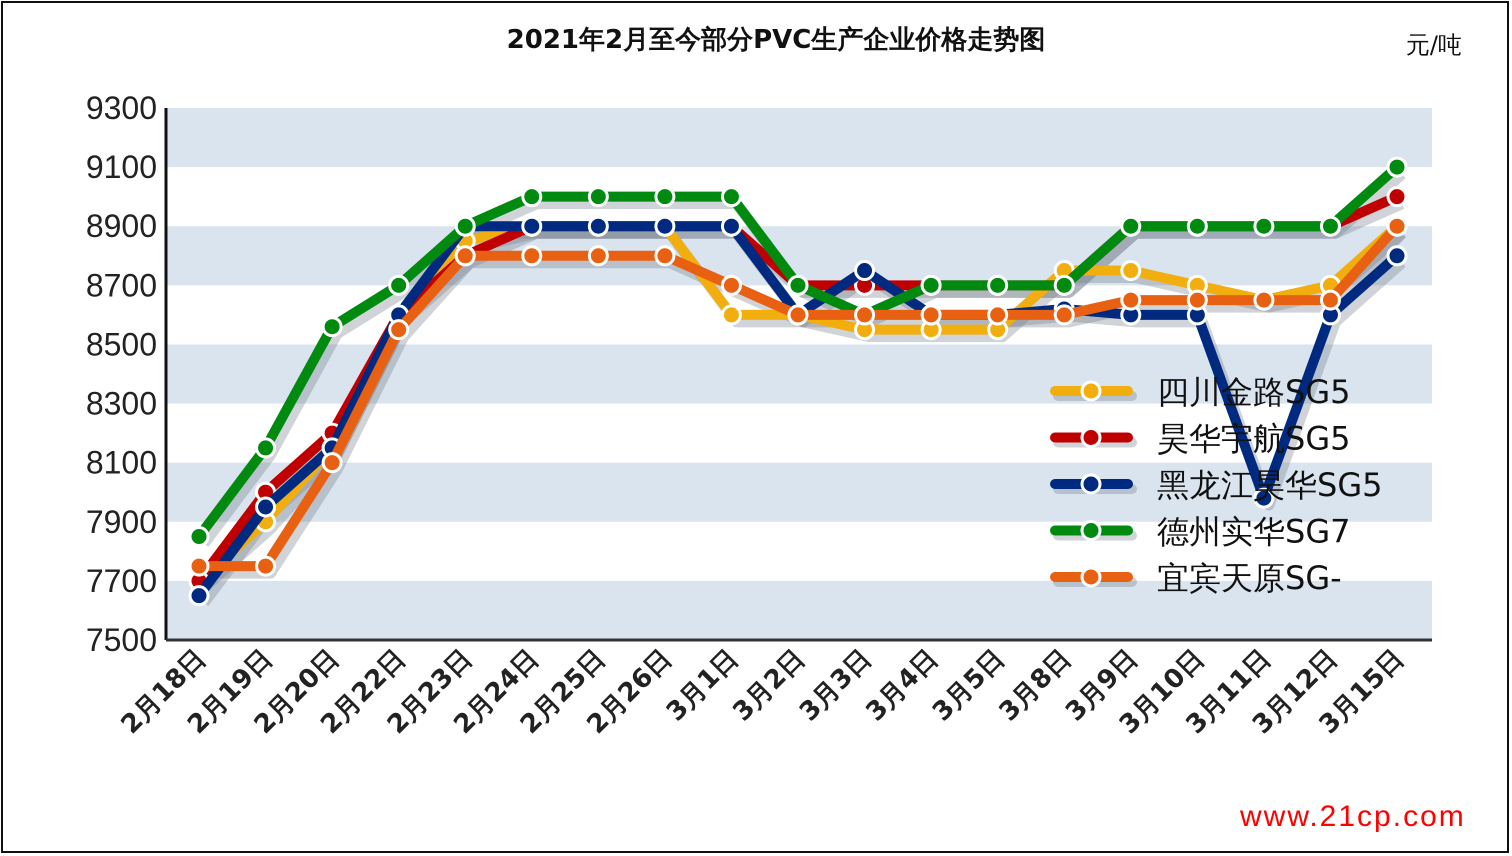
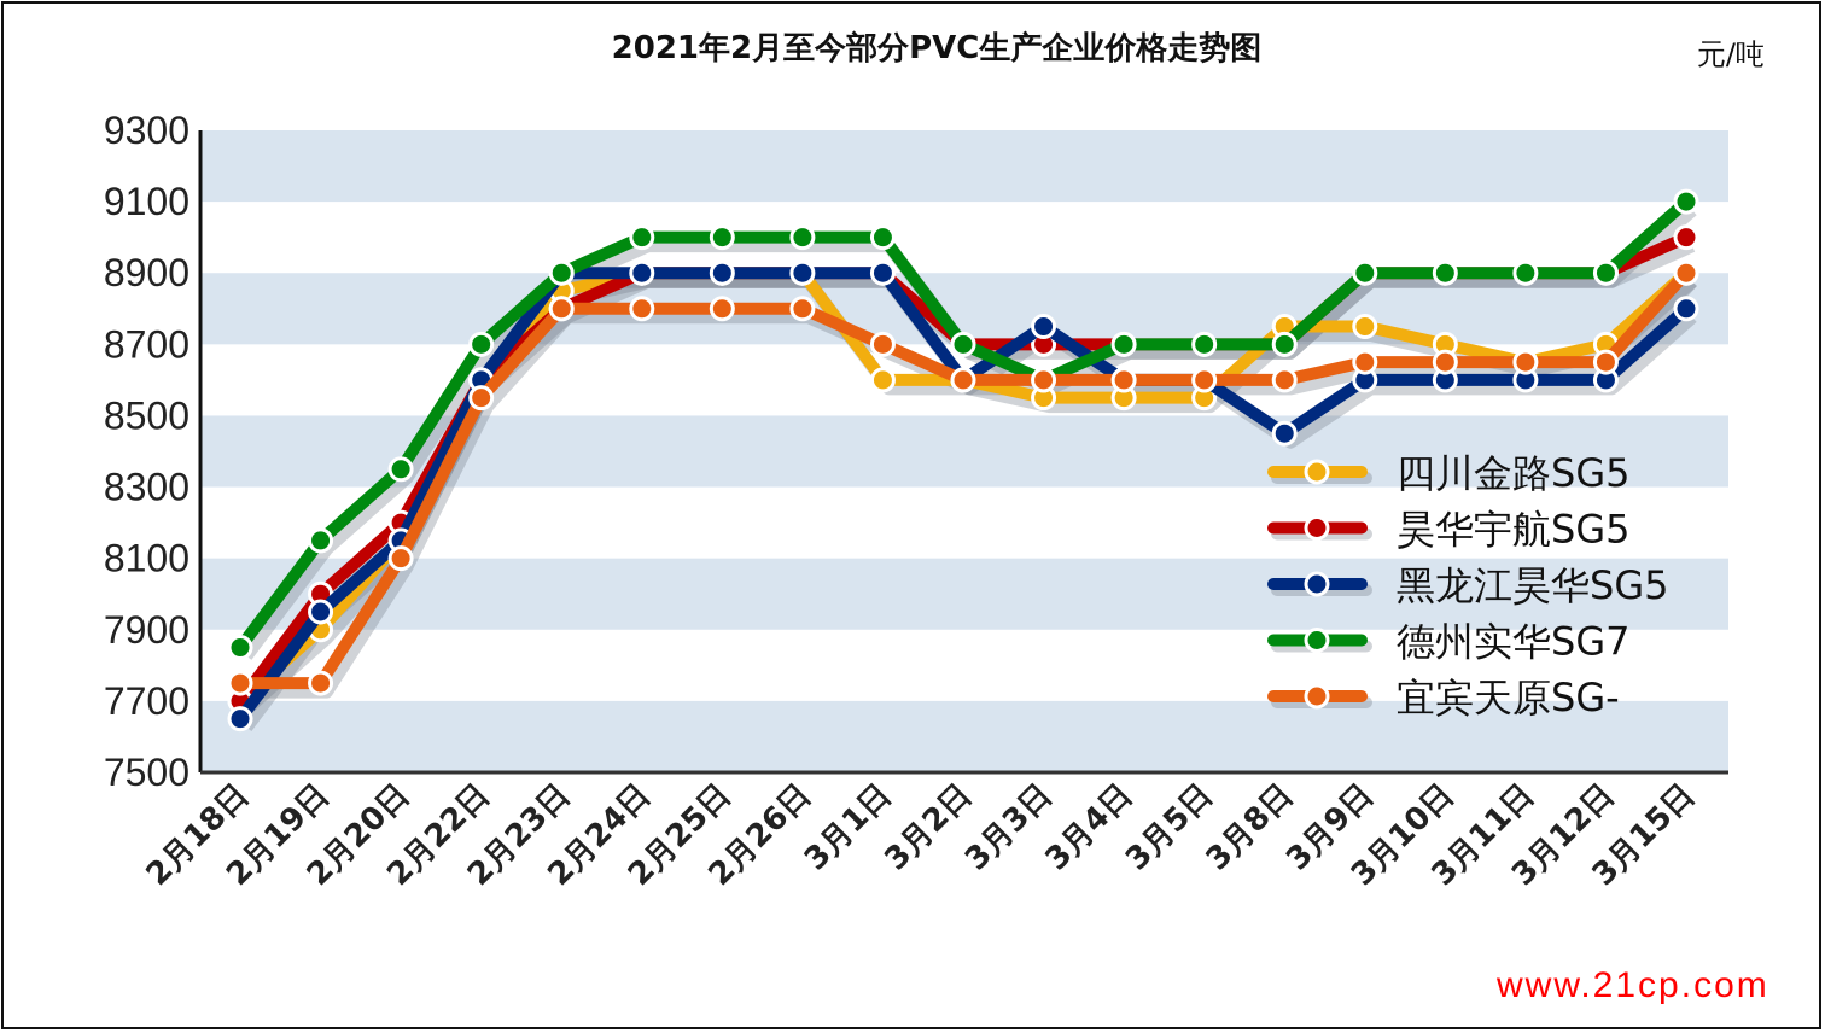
德州实华SG7/2月20日: 8560 -> 8350
黑龙江昊华SG5/3月8日: 8620 -> 8450
黑龙江昊华SG5/3月11日: 7980 -> 8600
